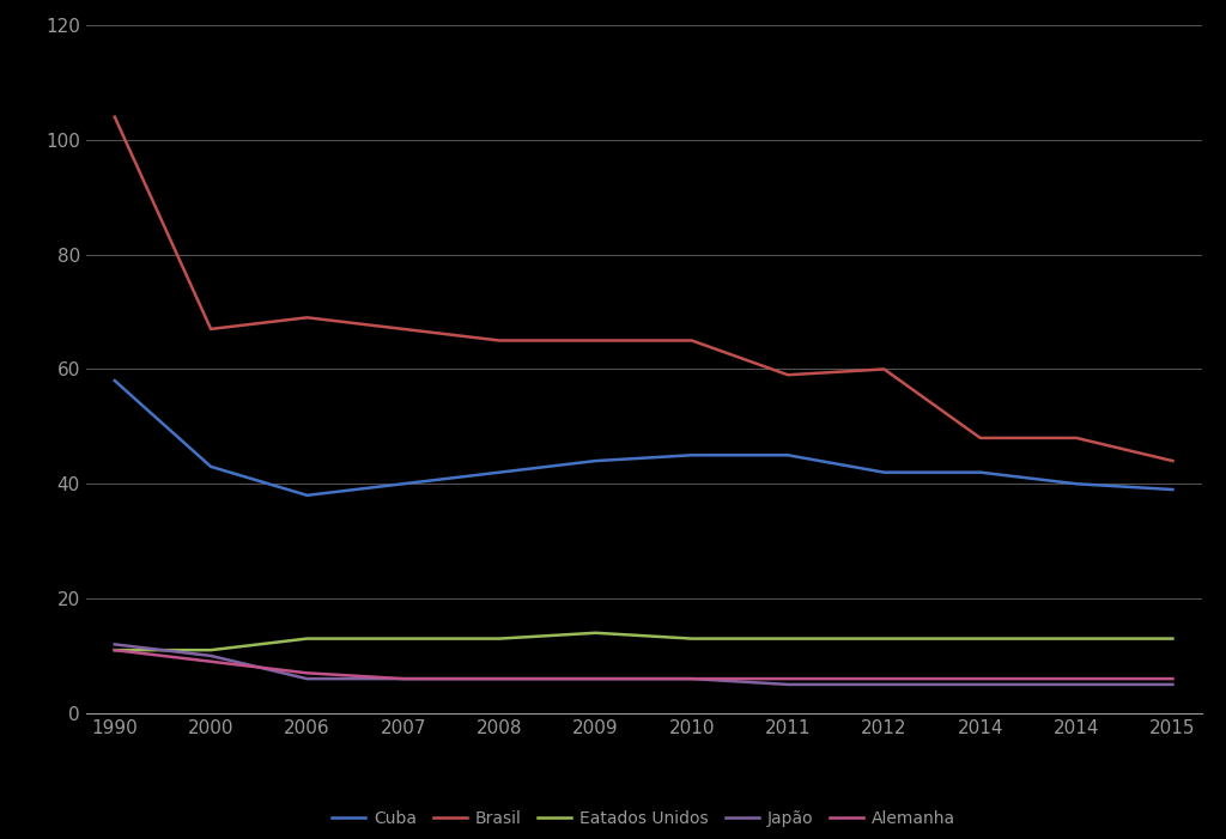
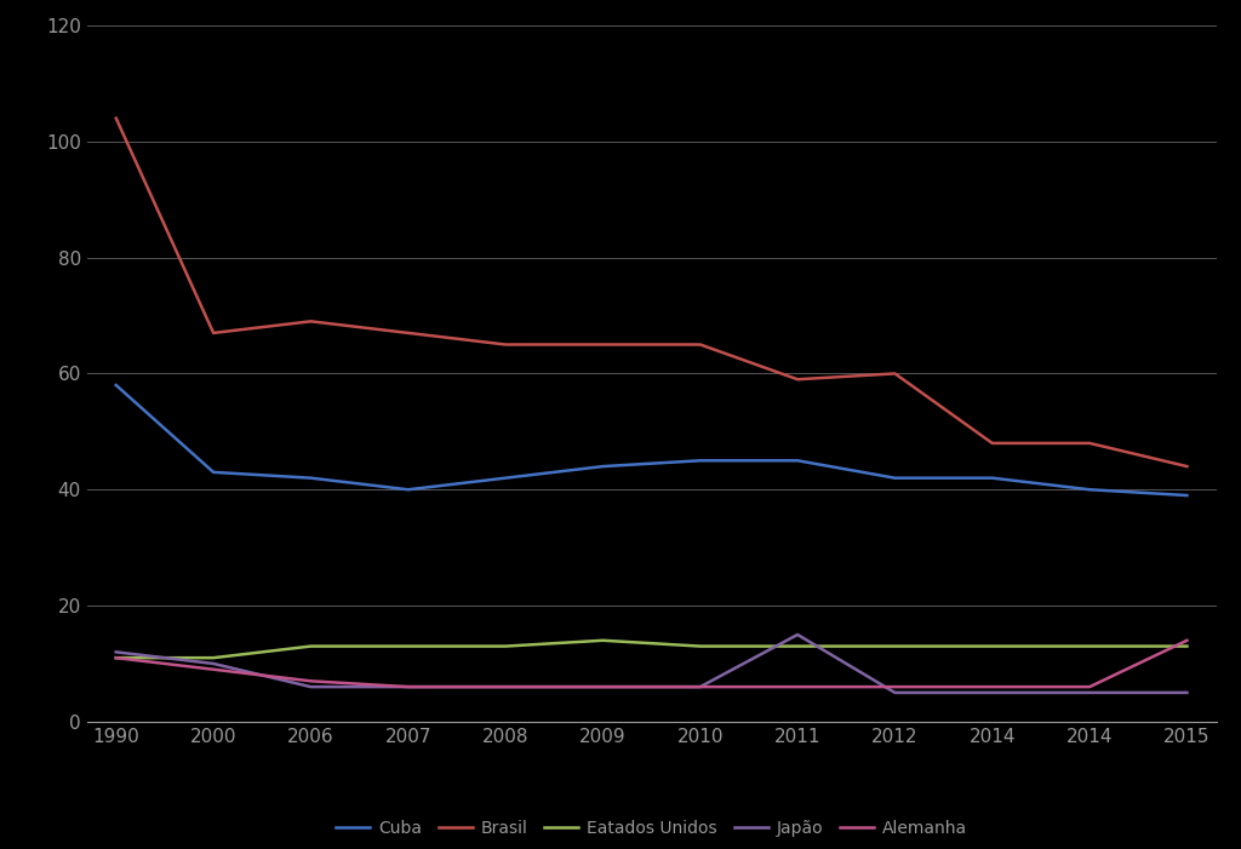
Cuba/2006: 38 -> 42
Japão/2011: 5 -> 15
Alemanha/2015: 6 -> 14
